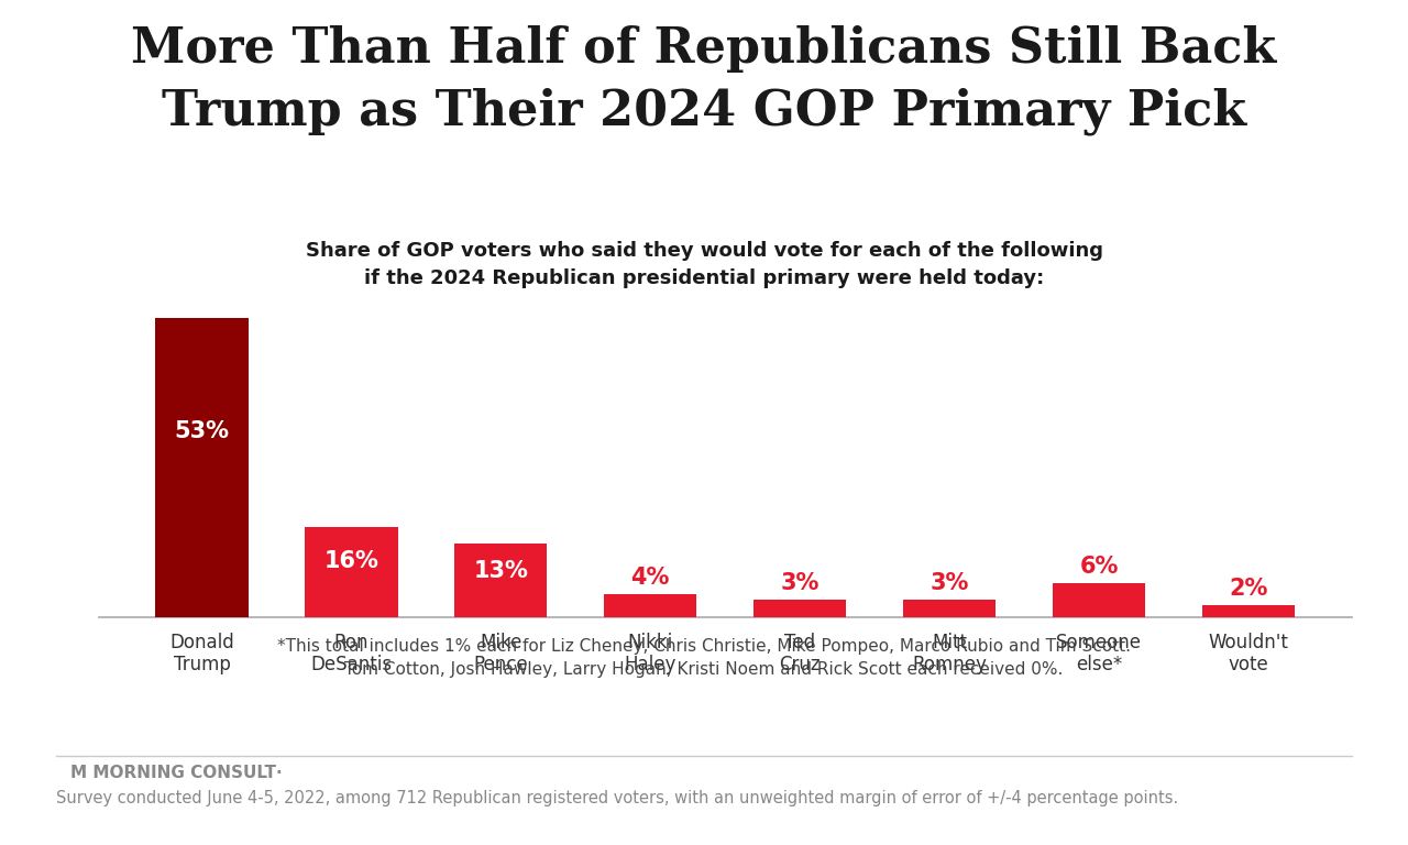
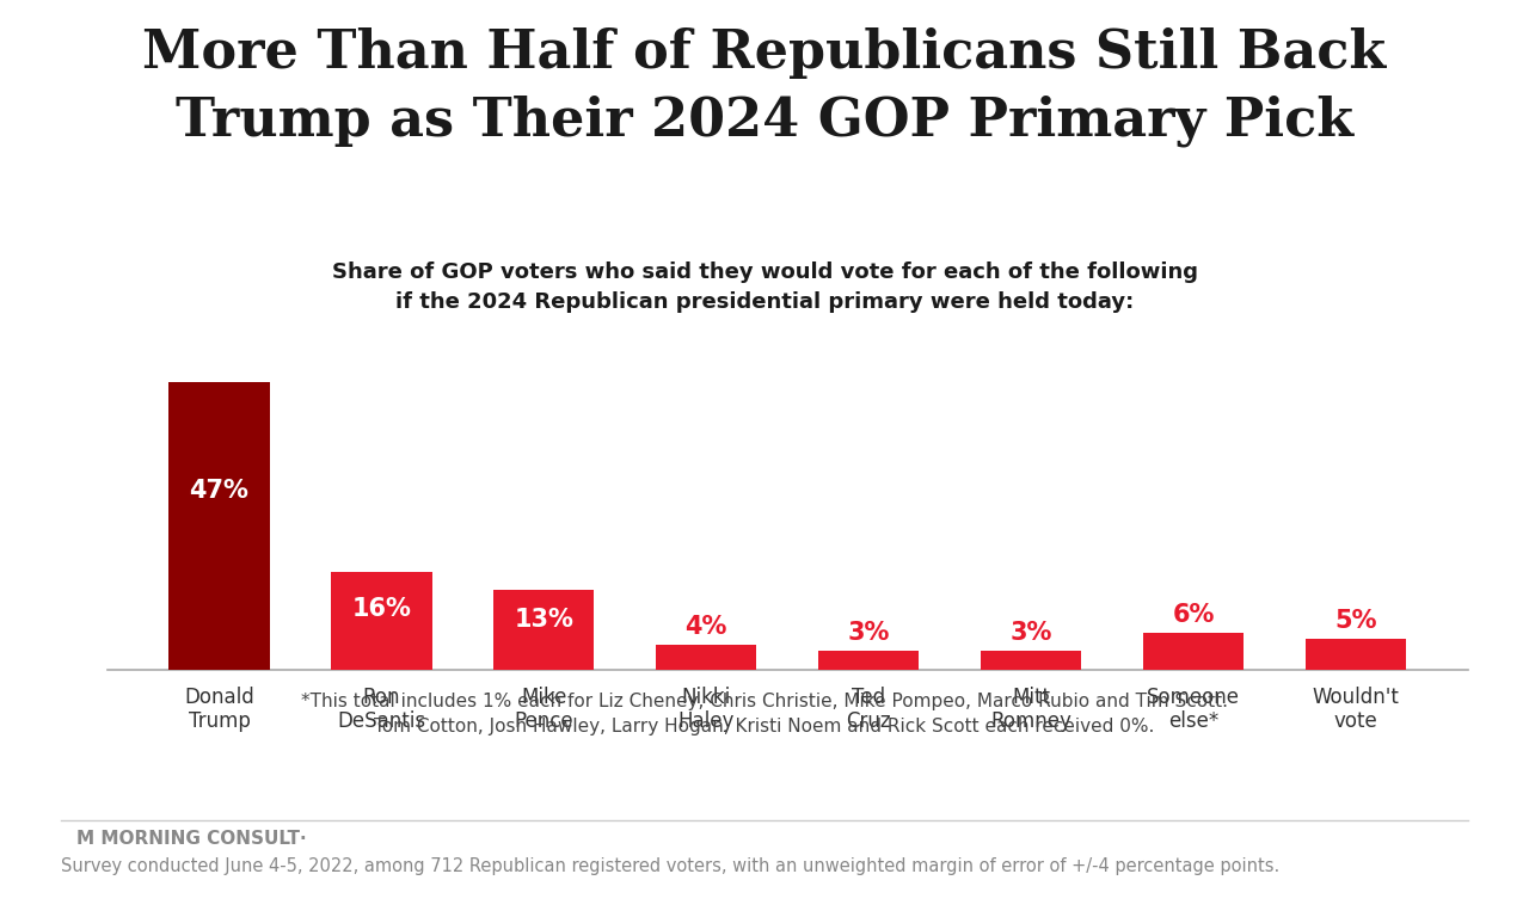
Donald Trump: 53% -> 47%
Wouldn't vote: 2% -> 5%
